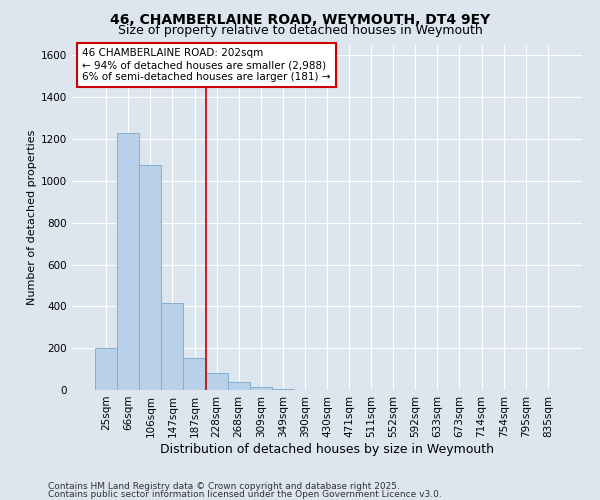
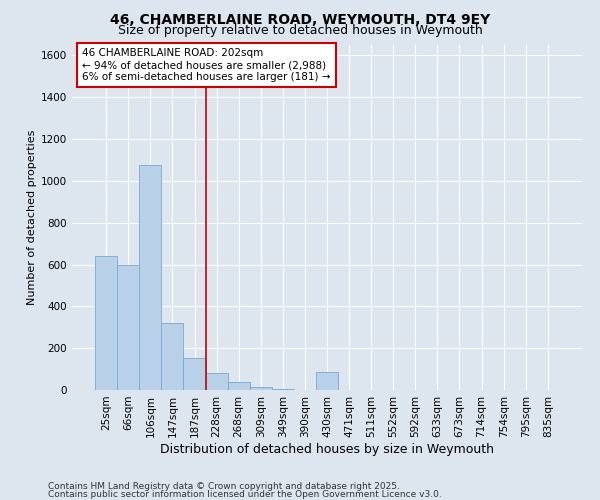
25sqm: 200 -> 640
66sqm: 1230 -> 600
147sqm: 415 -> 320
430sqm: 1 -> 85
